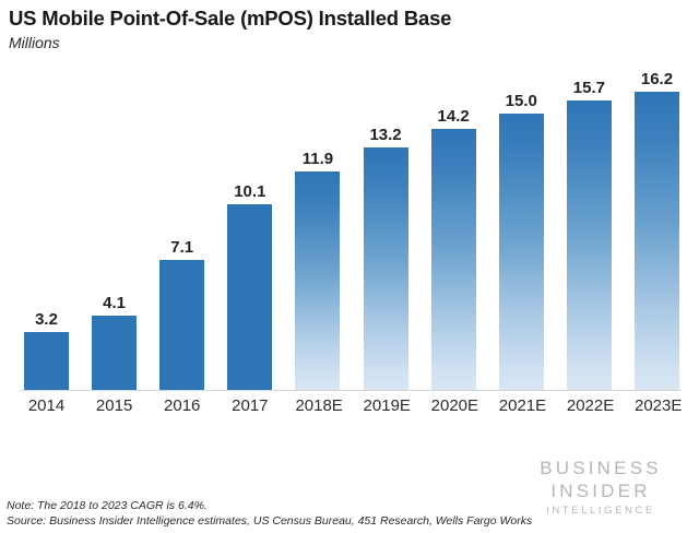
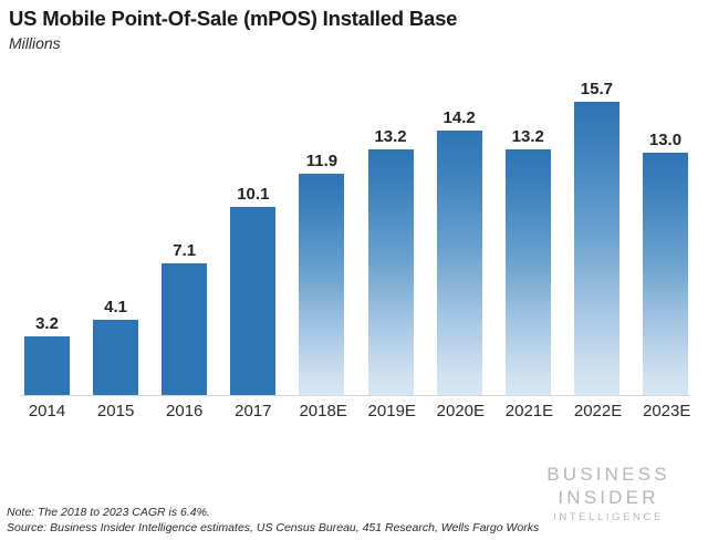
2021E: 15.0 -> 13.2
2023E: 16.2 -> 13.0
